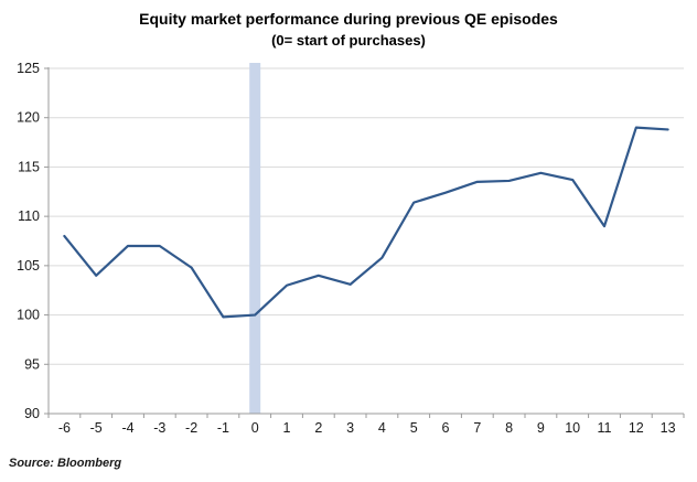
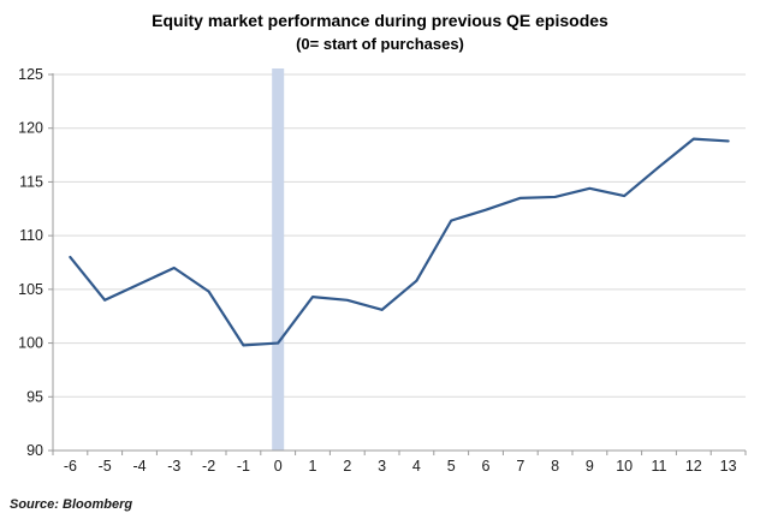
-4: 107 -> 106
1: 103 -> 104
11: 109 -> 116
